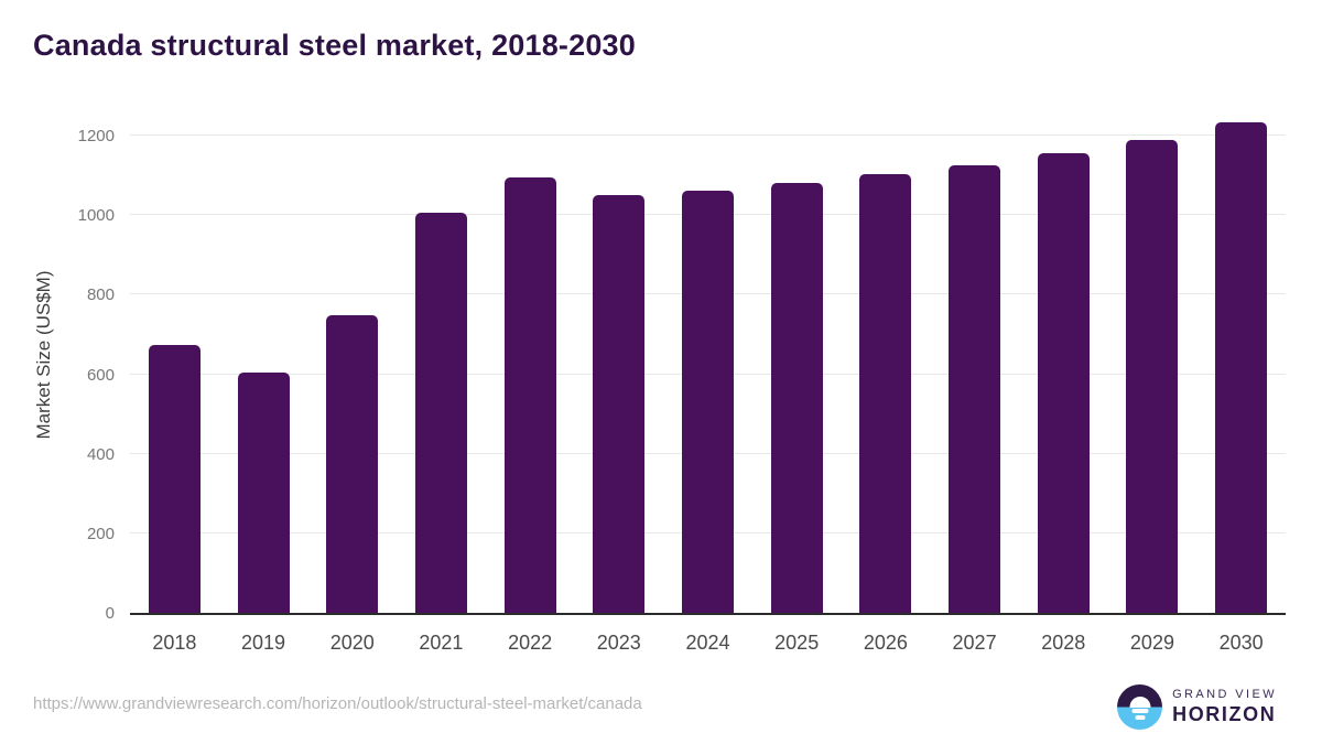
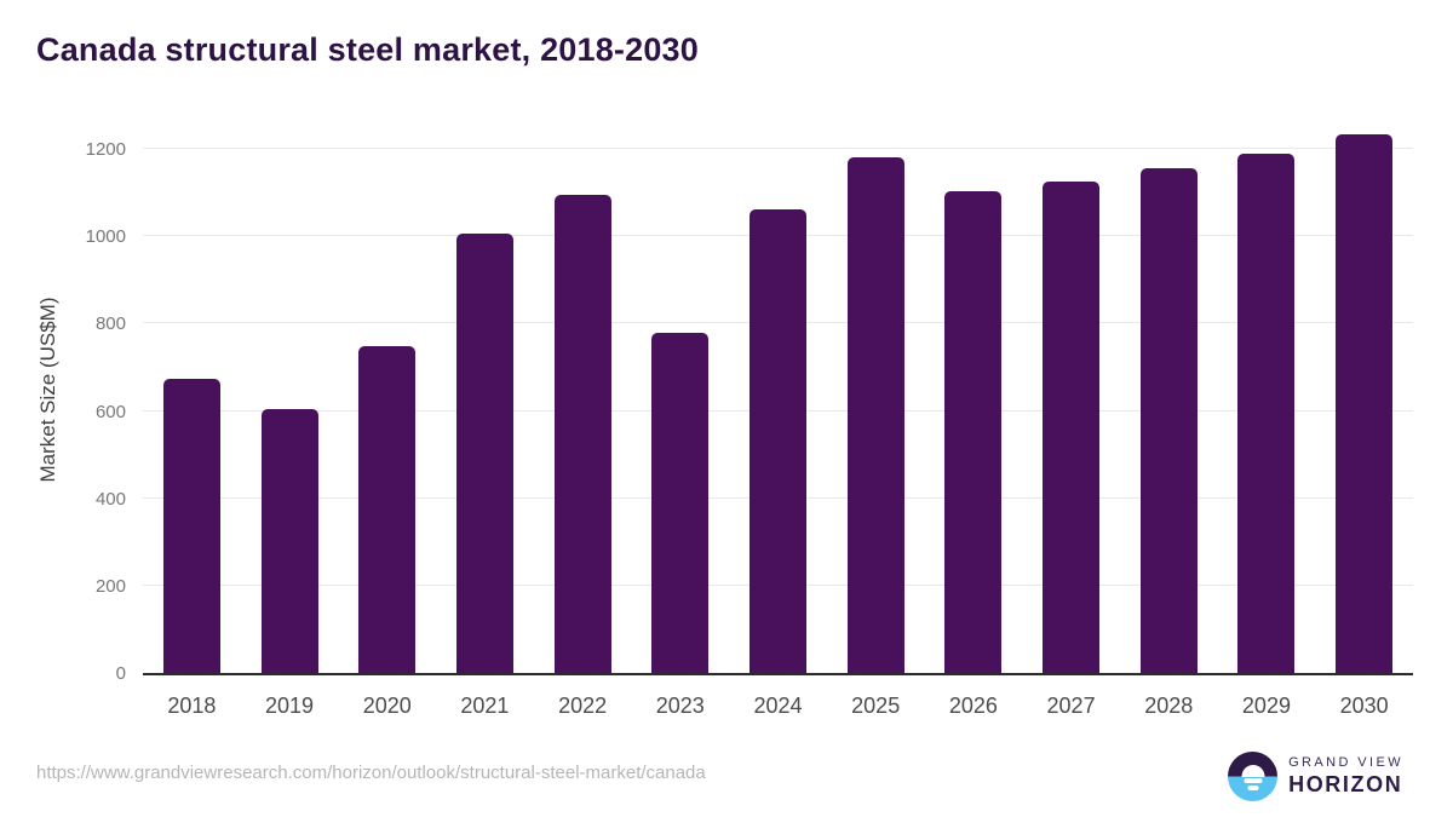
2023: 1050 -> 780
2025: 1080 -> 1180
